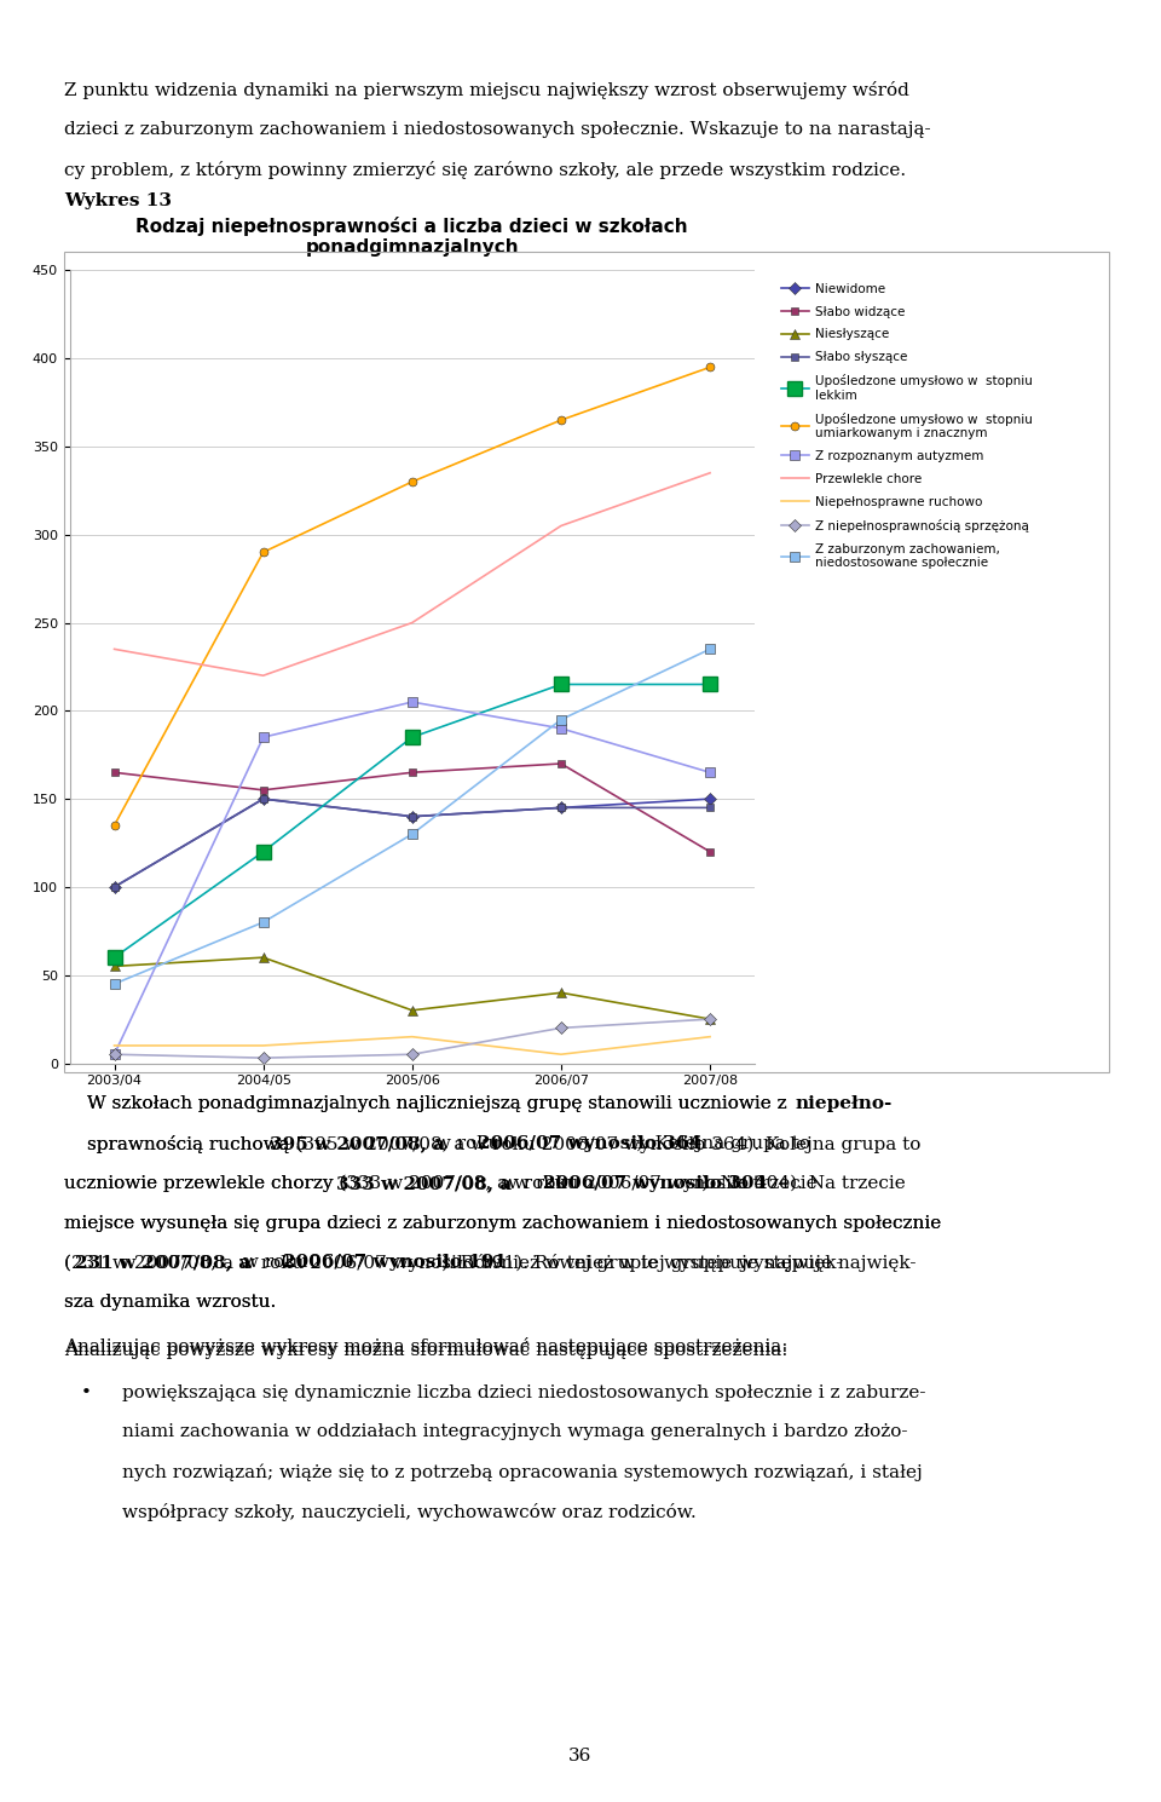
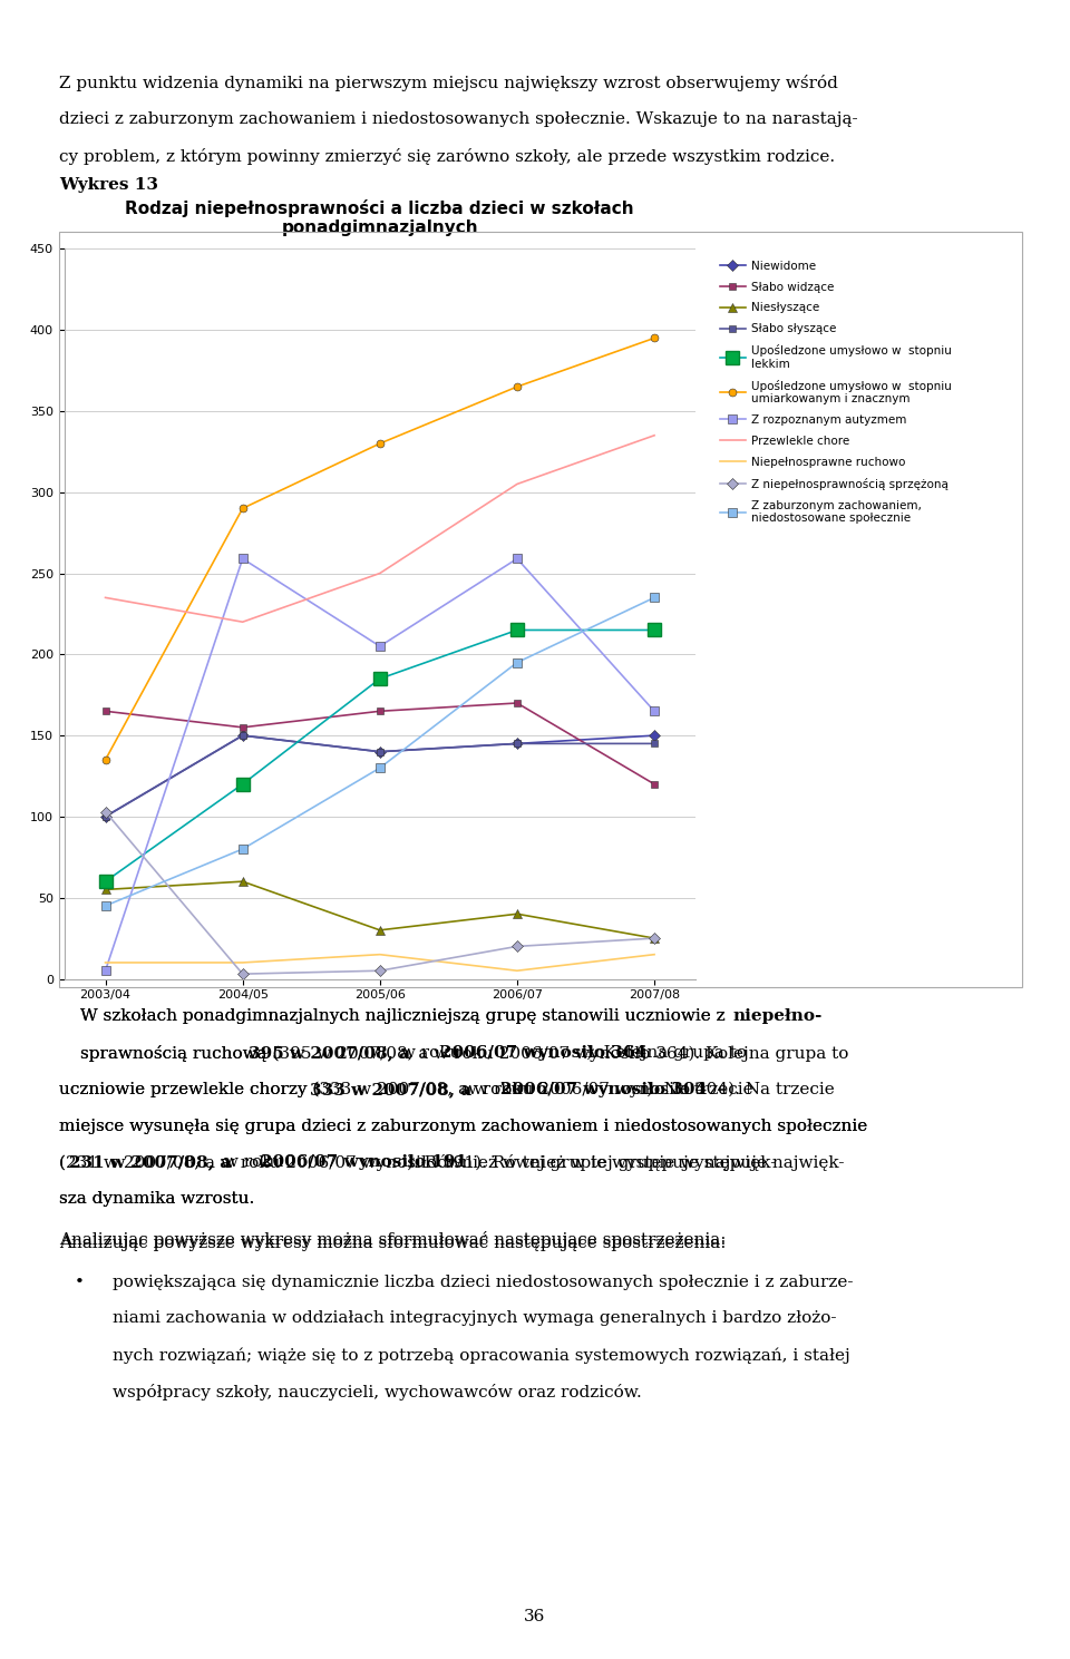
Z niepełnosprawnością sprzężoną/2003/04: 5 -> 103
Z rozpoznanym autyzmem/2004/05: 185 -> 259
Z rozpoznanym autyzmem/2006/07: 190 -> 259
